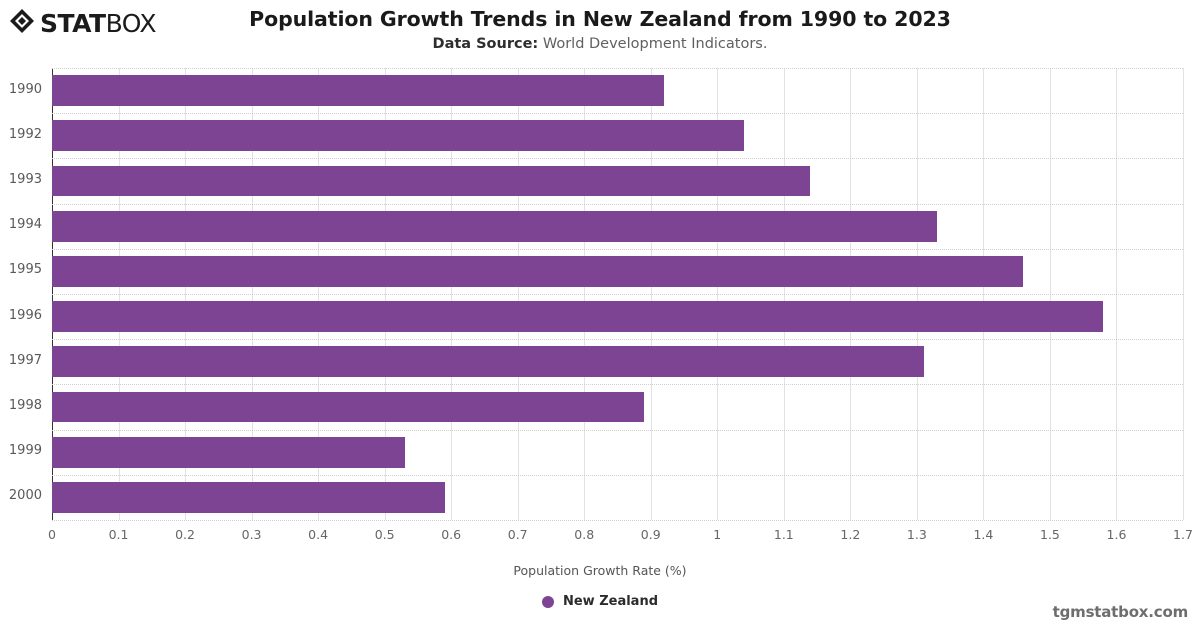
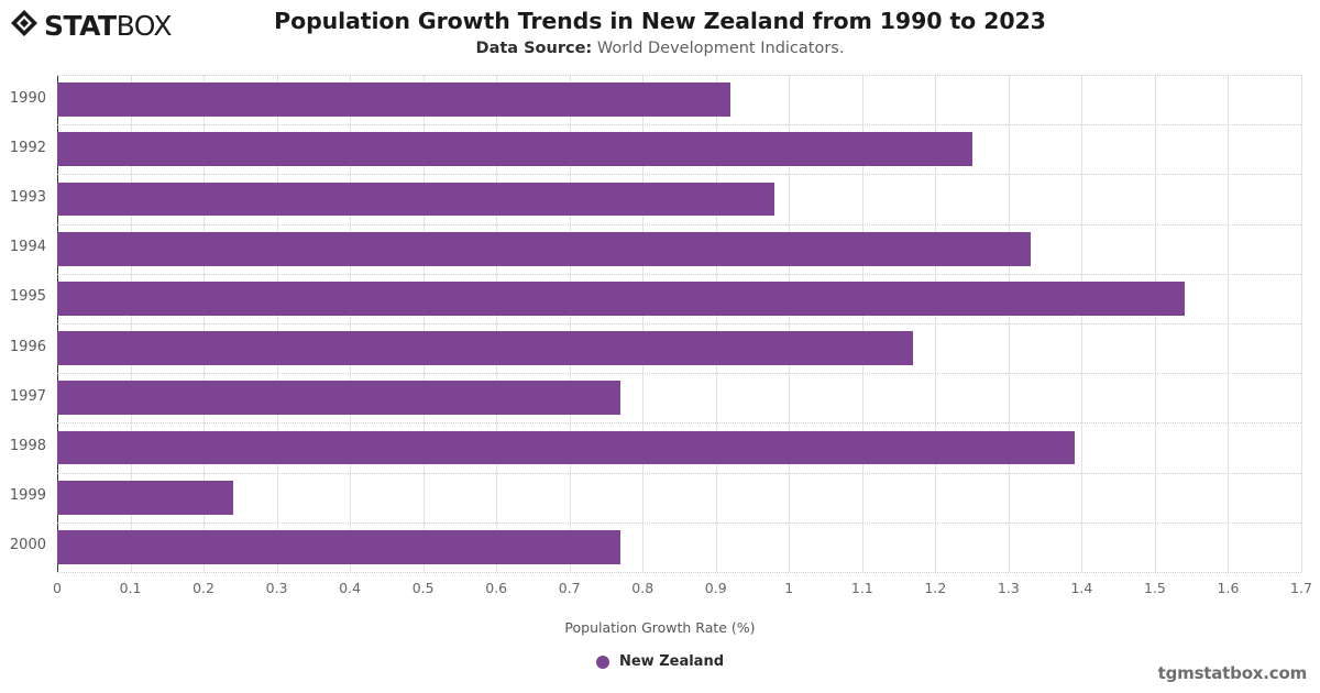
1992: 1.04 -> 1.25
1993: 1.14 -> 0.98
1995: 1.46 -> 1.54
1996: 1.58 -> 1.17
1997: 1.31 -> 0.77
1998: 0.89 -> 1.39
1999: 0.53 -> 0.24
2000: 0.59 -> 0.77
